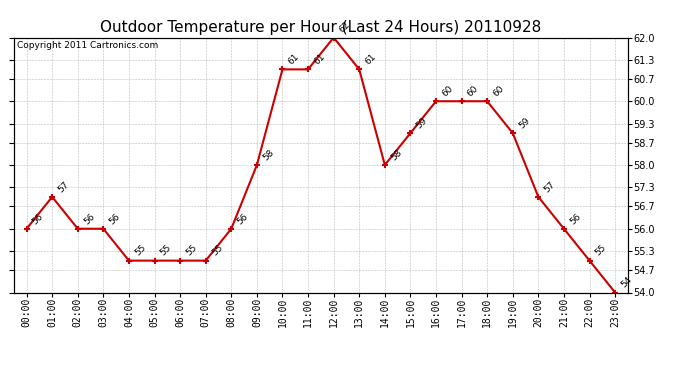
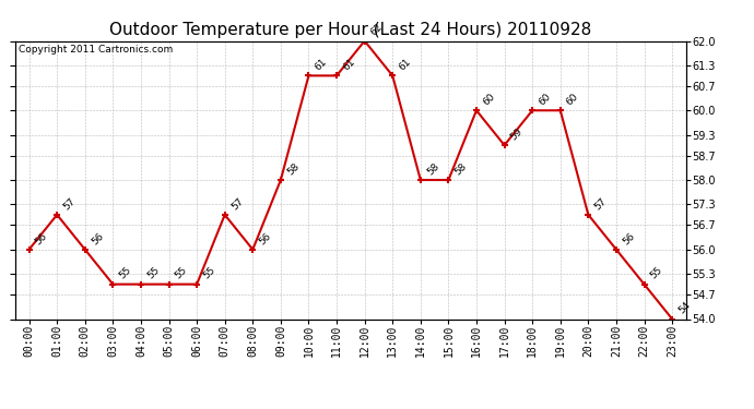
03:00: 56 -> 55
07:00: 55 -> 57
15:00: 59 -> 58
17:00: 60 -> 59
19:00: 59 -> 60
